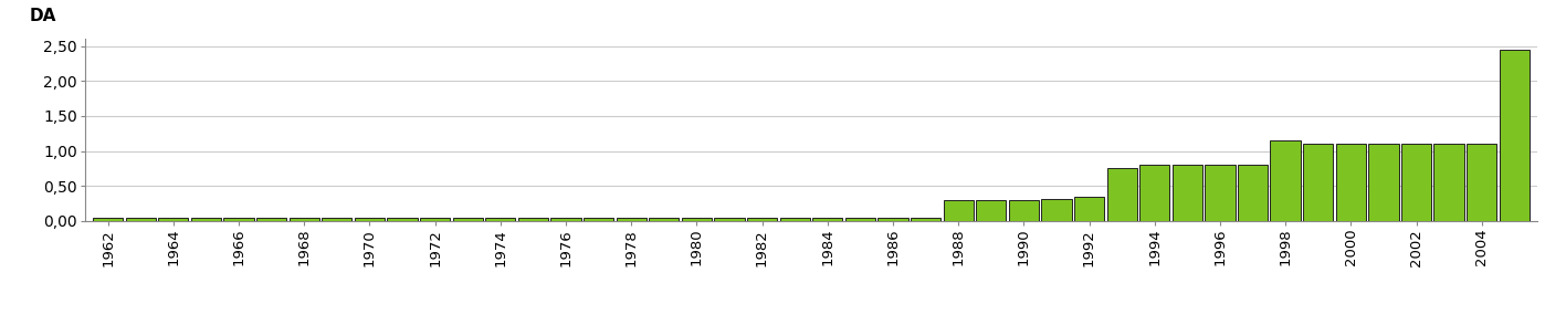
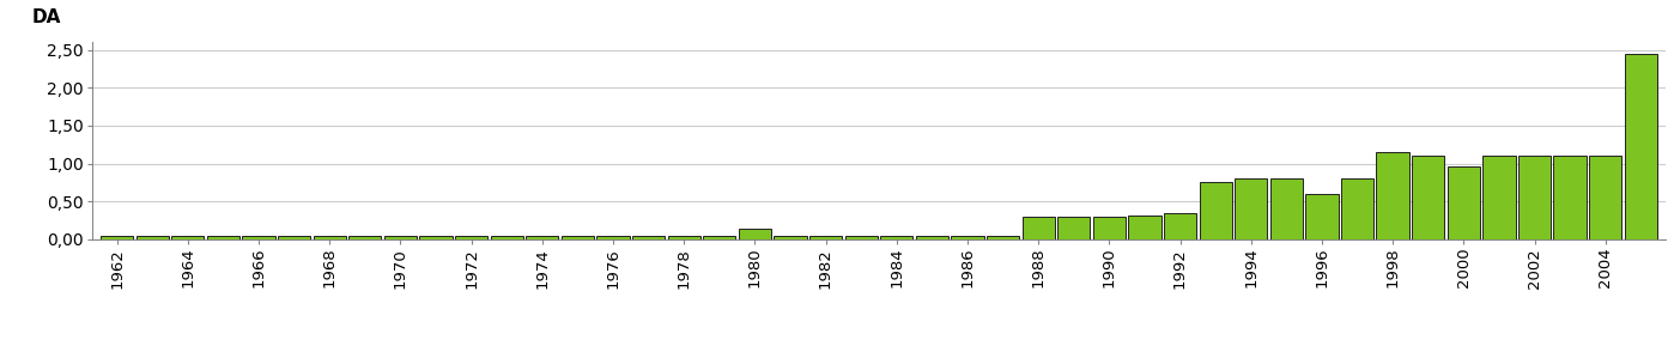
1980: 0,04 -> 0,14
1996: 0,80 -> 0,60
2000: 1,10 -> 0,96
